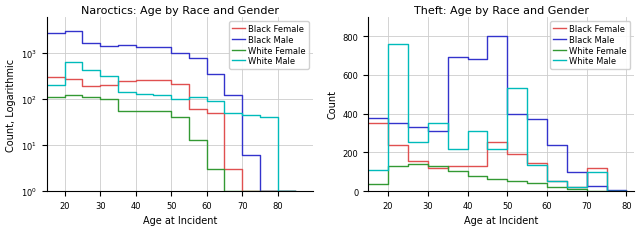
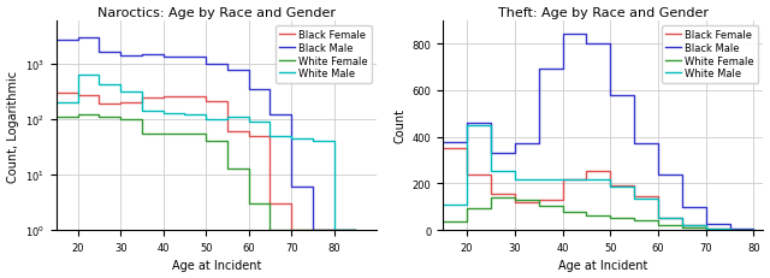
Theft: Age by Race and Gender/Black Male/20: 350 -> 460
Theft: Age by Race and Gender/White Female/20: 130 -> 100
Theft: Age by Race and Gender/White Male/20: 760 -> 450
Theft: Age by Race and Gender/Black Male/30: 310 -> 370
Theft: Age by Race and Gender/White Male/30: 350 -> 220
Theft: Age by Race and Gender/Black Female/40: 130 -> 220
Theft: Age by Race and Gender/Black Male/40: 680 -> 840
Theft: Age by Race and Gender/White Male/40: 310 -> 220
Theft: Age by Race and Gender/Black Male/50: 400 -> 580
Theft: Age by Race and Gender/White Male/50: 530 -> 180
Theft: Age by Race and Gender/Black Female/70: 120 -> 0
Theft: Age by Race and Gender/White Male/70: 100 -> 0
